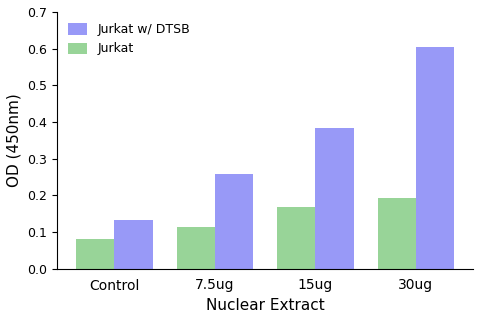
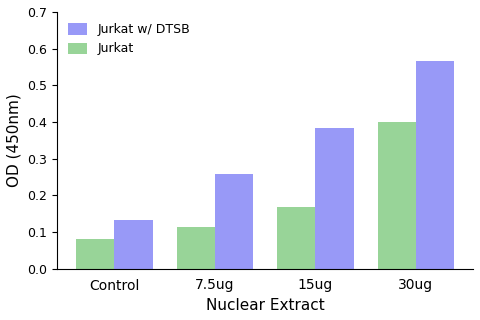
Jurkat/30ug: 0.192 -> 0.400
Jurkat w/ DTSB/30ug: 0.605 -> 0.565
